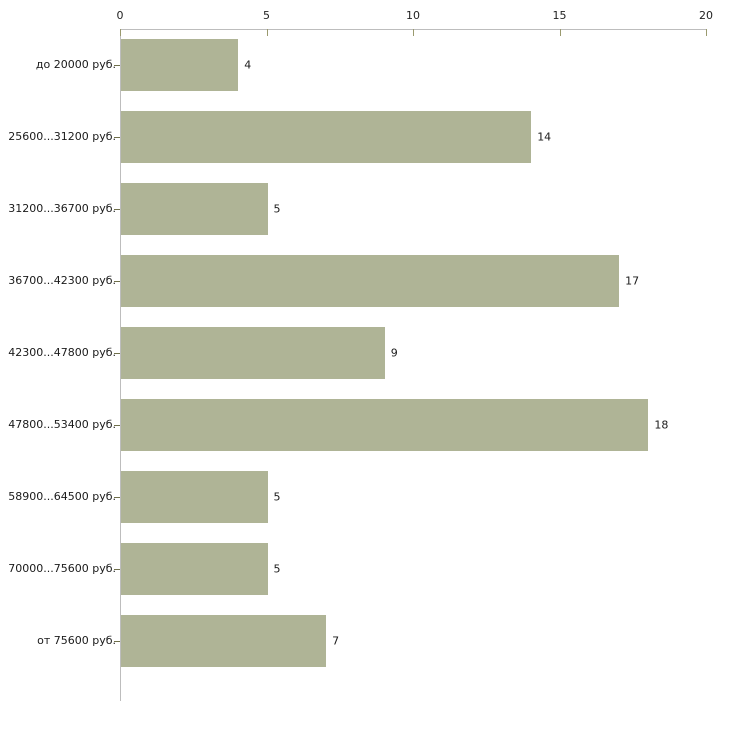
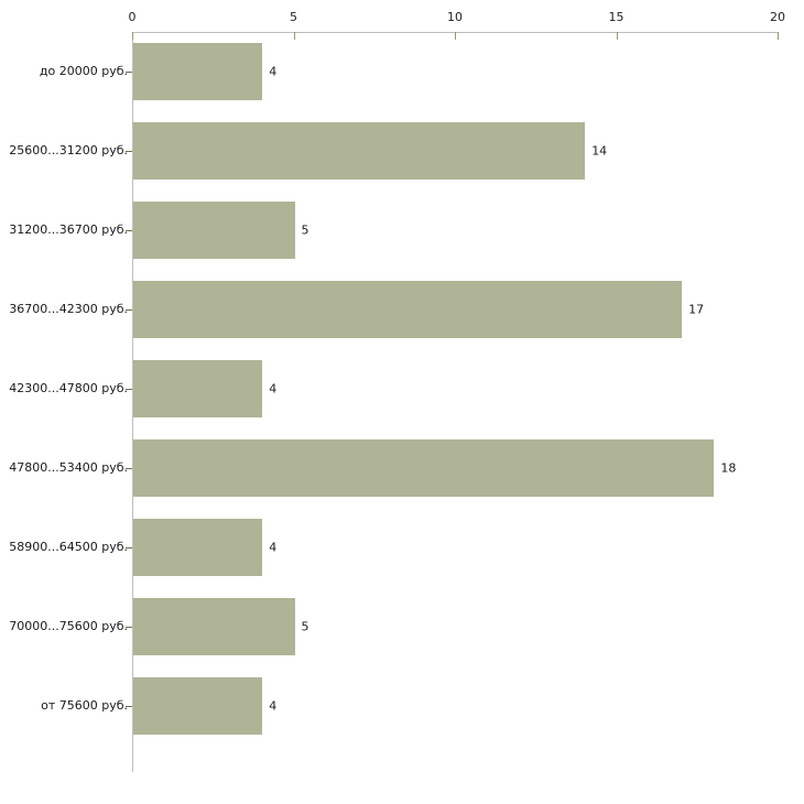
42300...47800 руб.: 9 -> 4
58900...64500 руб.: 5 -> 4
от 75600 руб.: 7 -> 4
